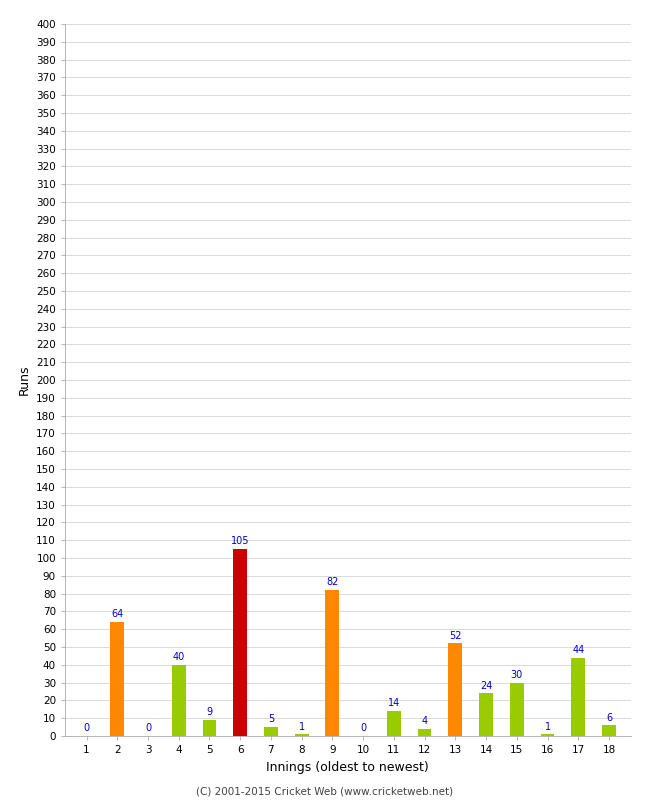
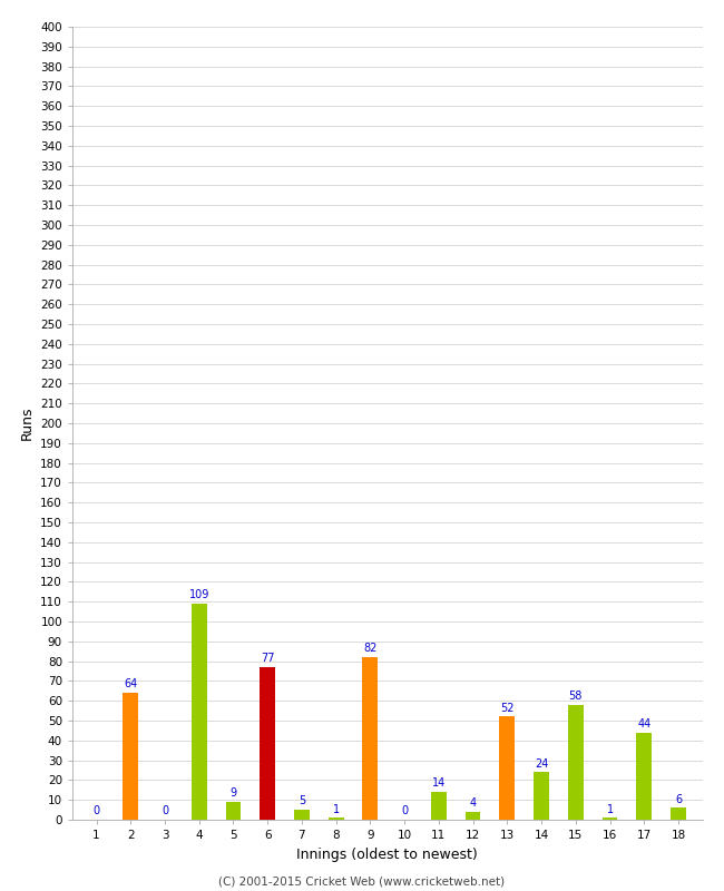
4: 40 -> 109
6: 105 -> 77
15: 30 -> 58
